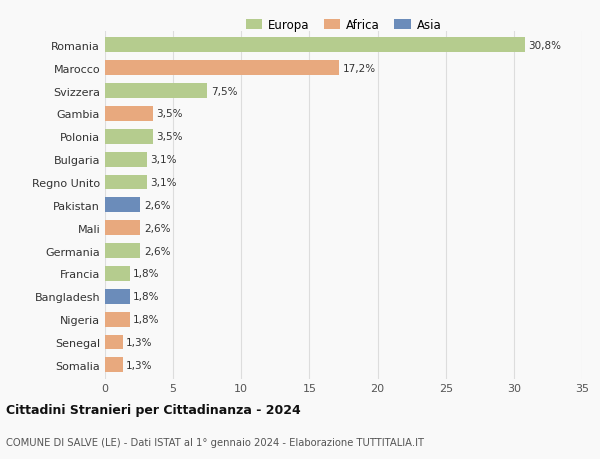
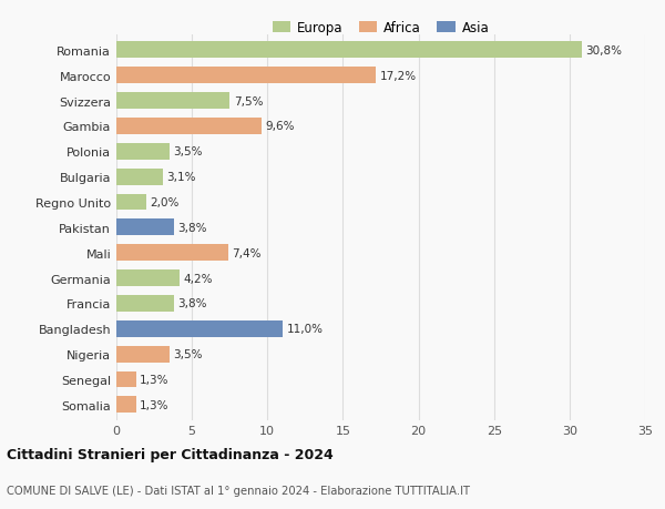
Gambia: 3,5% -> 9,6%
Regno Unito: 3,1% -> 2,0%
Pakistan: 2,6% -> 3,8%
Mali: 2,6% -> 7,4%
Germania: 2,6% -> 4,2%
Francia: 1,8% -> 3,8%
Bangladesh: 1,8% -> 11,0%
Nigeria: 1,8% -> 3,5%
